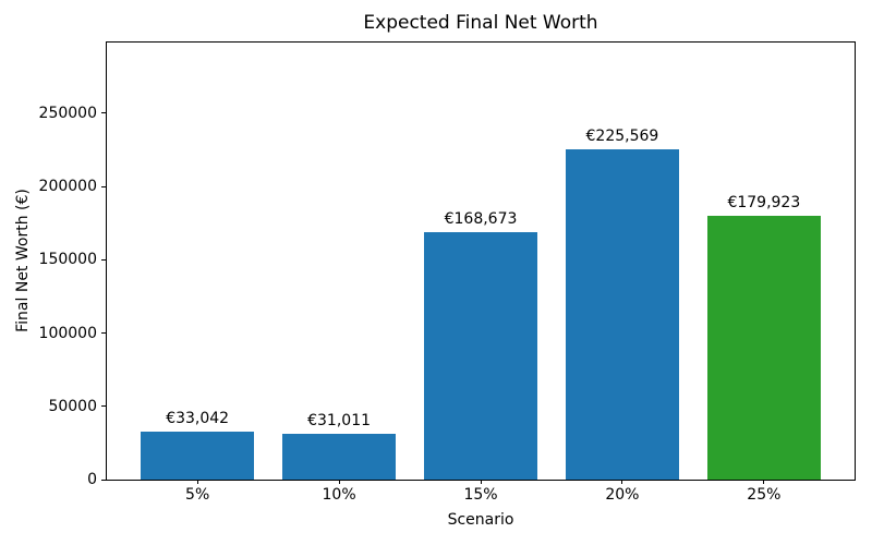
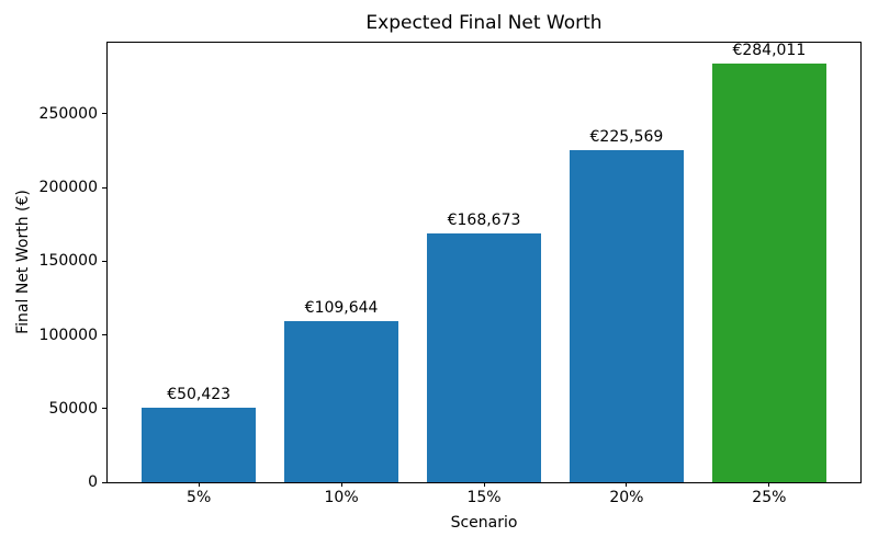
5%: €33,042 -> €50,423
10%: €31,011 -> €109,644
25%: €179,923 -> €284,011
